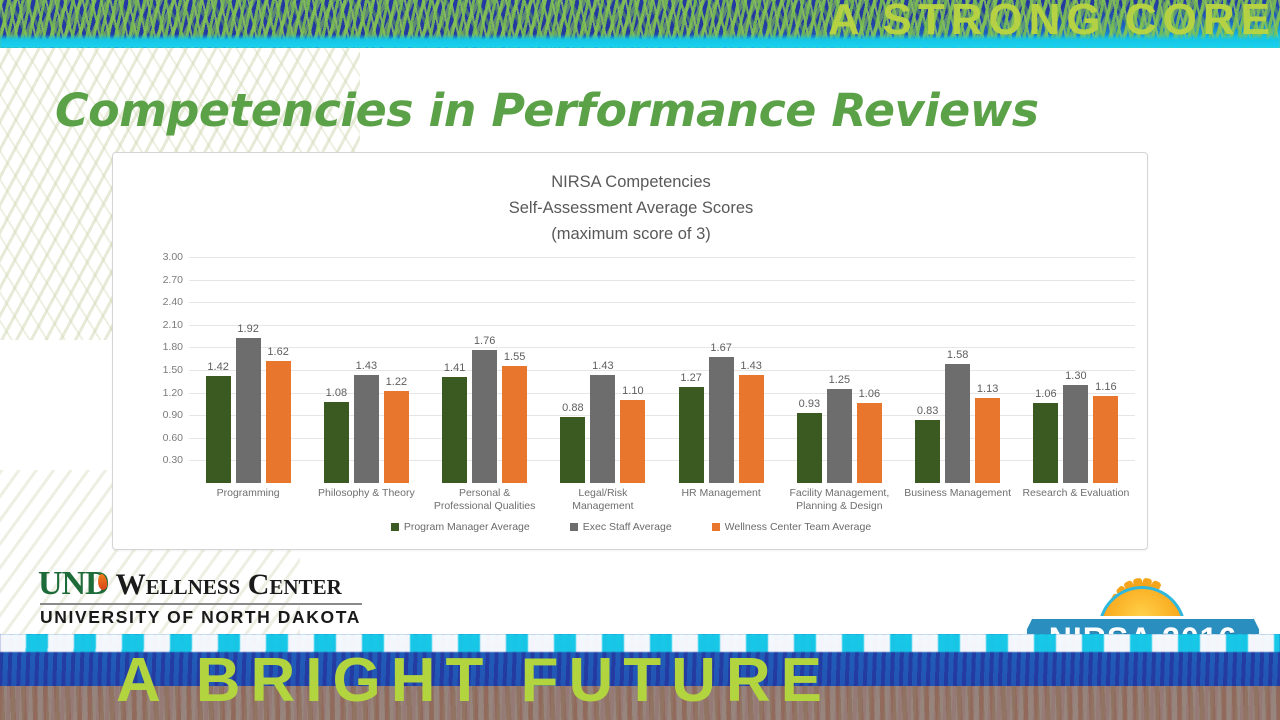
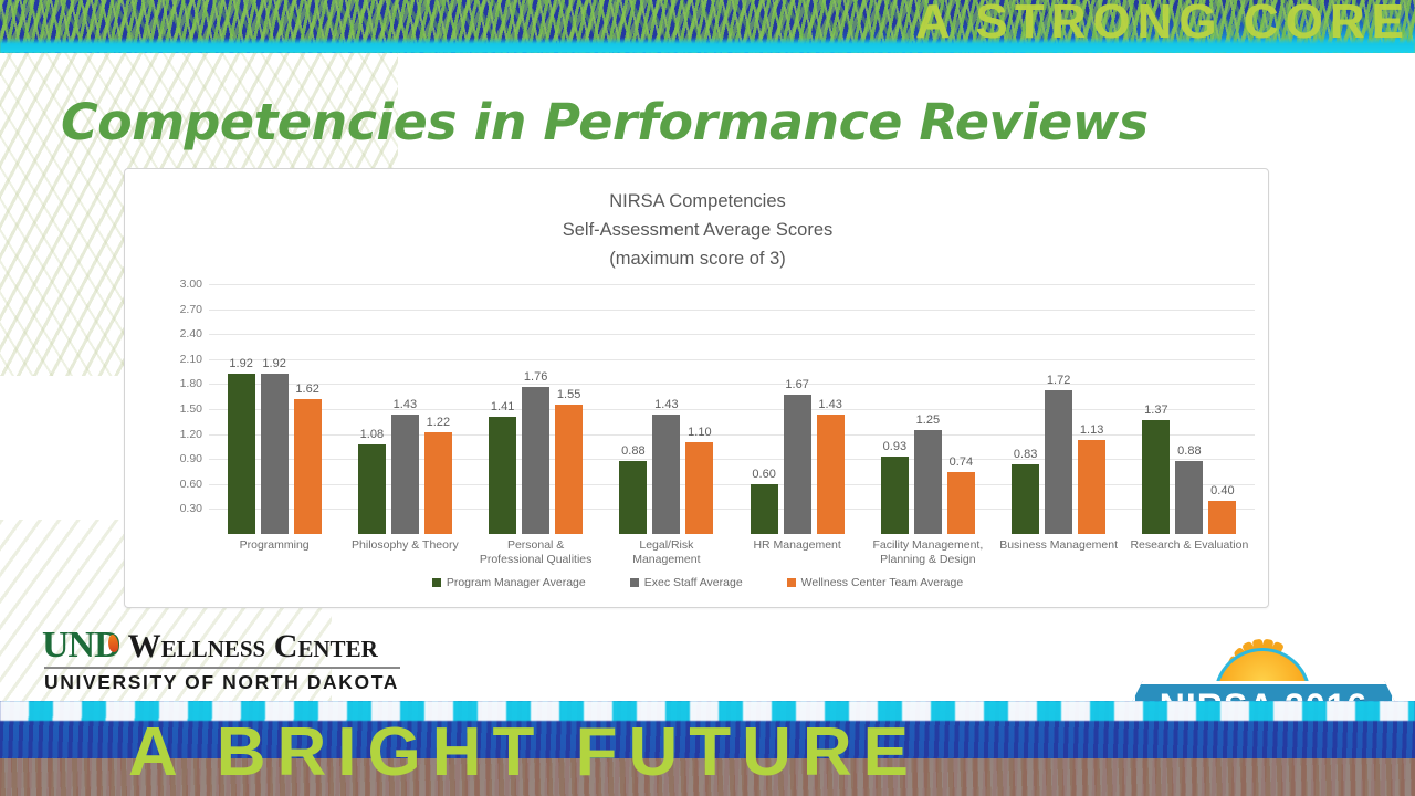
Program Manager Average/Programming: 1.42 -> 1.92
Program Manager Average/HR Management: 1.27 -> 0.60
Wellness Center Team Average/Facility Management, Planning & Design: 1.06 -> 0.74
Exec Staff Average/Business Management: 1.58 -> 1.72
Program Manager Average/Research & Evaluation: 1.06 -> 1.37
Exec Staff Average/Research & Evaluation: 1.30 -> 0.88
Wellness Center Team Average/Research & Evaluation: 1.16 -> 0.40
